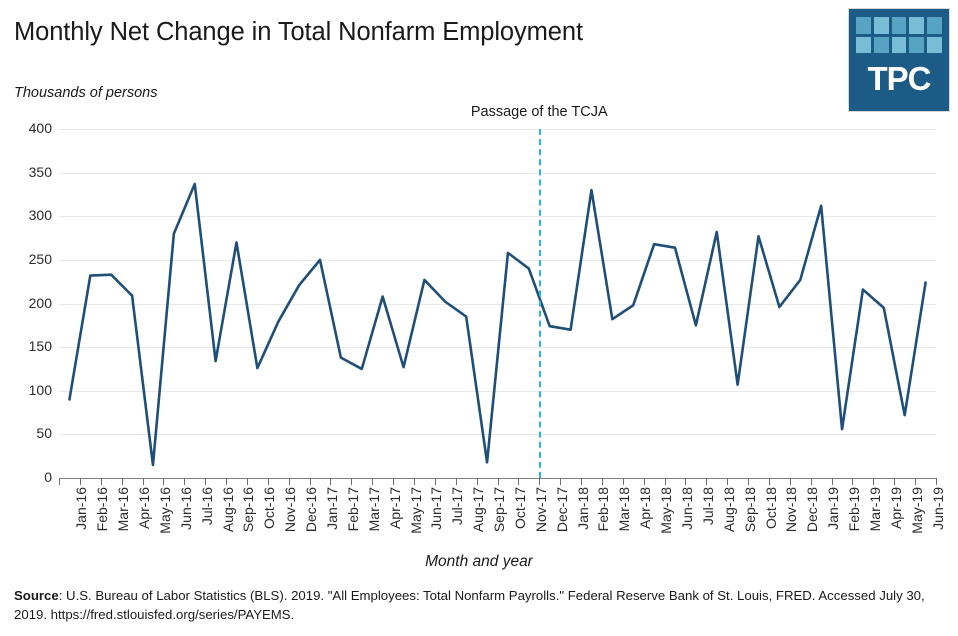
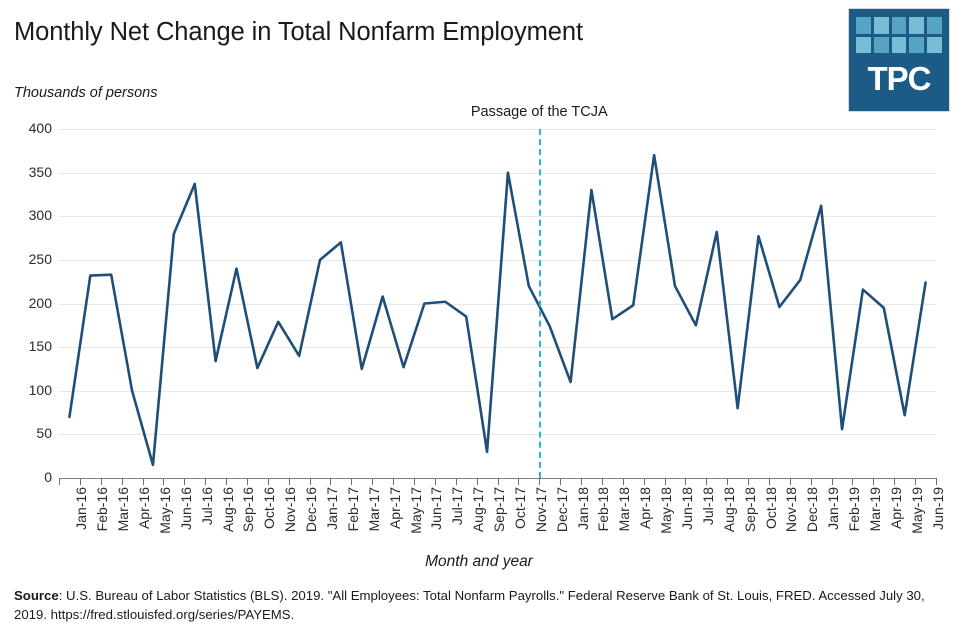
Jan-16: 90 -> 70
Apr-16: 210 -> 100
Sep-16: 270 -> 240
Dec-16: 220 -> 140
Feb-17: 140 -> 270
Jun-17: 230 -> 200
Sep-17: 20 -> 30
Oct-17: 260 -> 350
Nov-17: 240 -> 220
Jan-18: 170 -> 110
May-18: 270 -> 370
Jun-18: 260 -> 220
Sep-18: 110 -> 80
